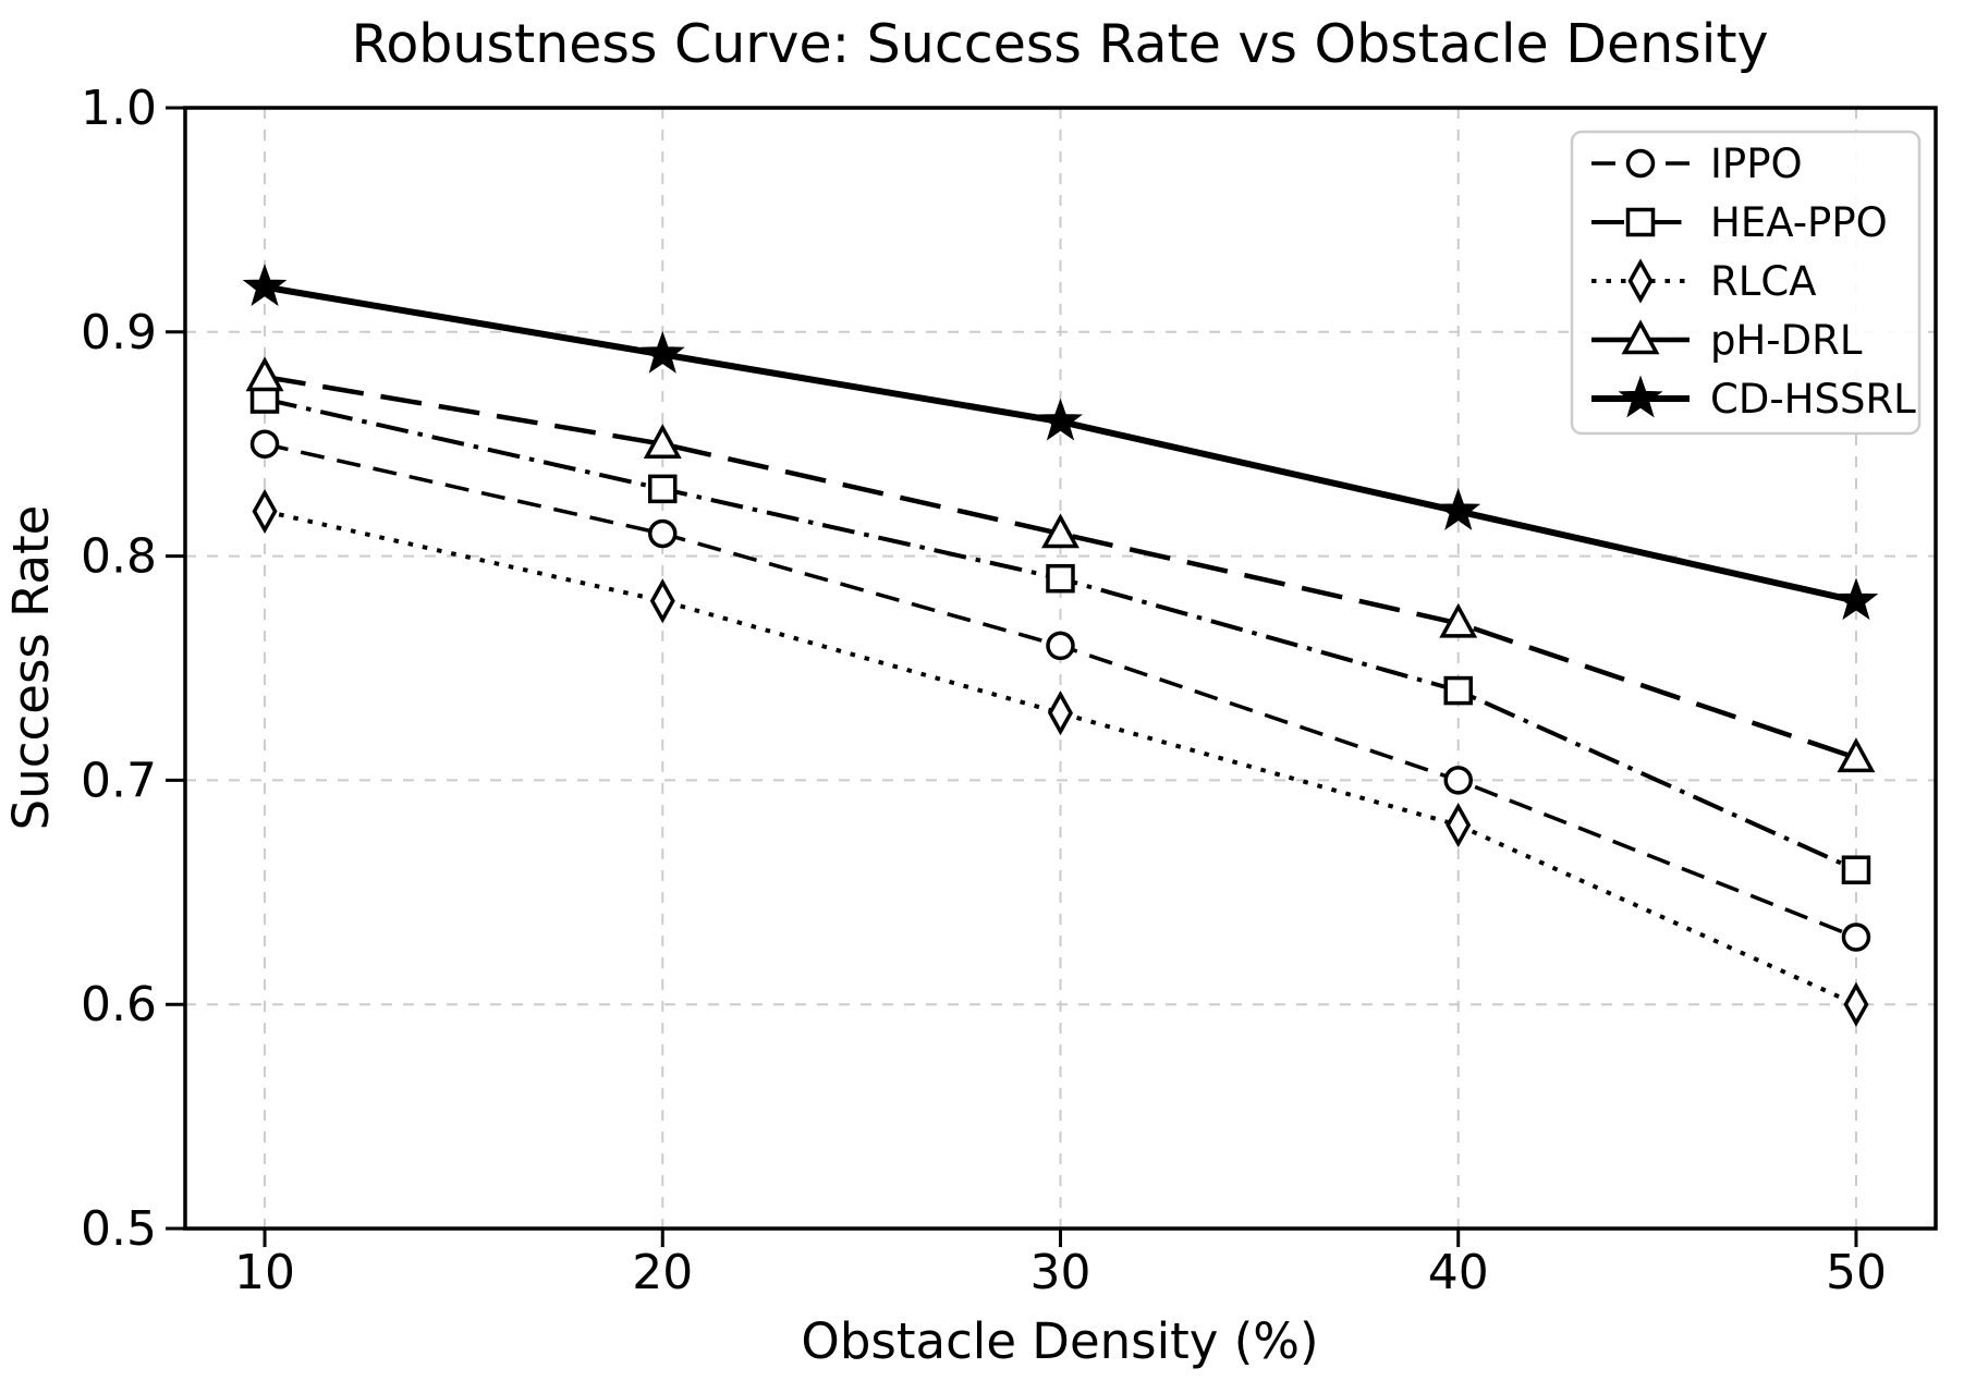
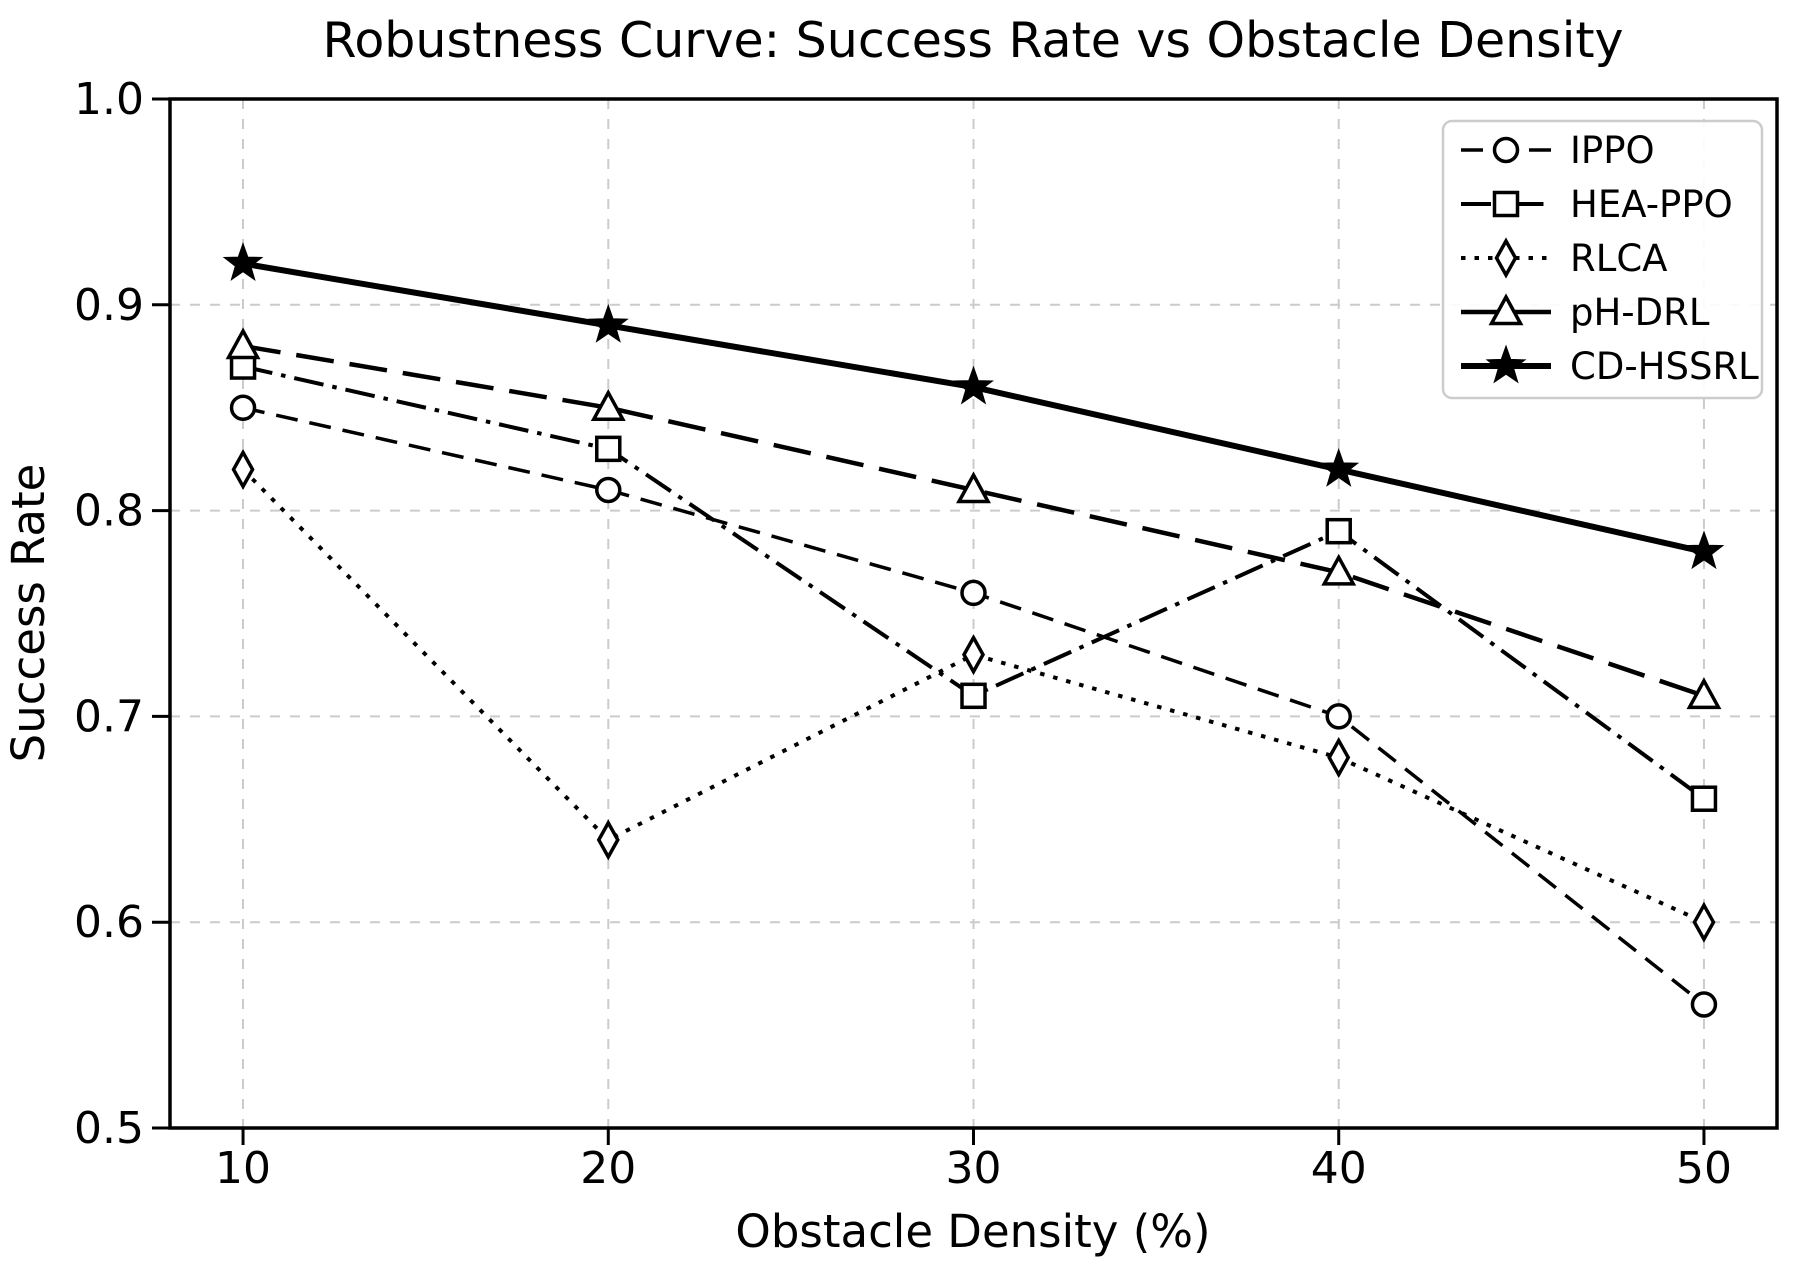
RLCA/20: 0.78 -> 0.64
HEA-PPO/30: 0.79 -> 0.71
HEA-PPO/40: 0.74 -> 0.79
IPPO/50: 0.63 -> 0.56
